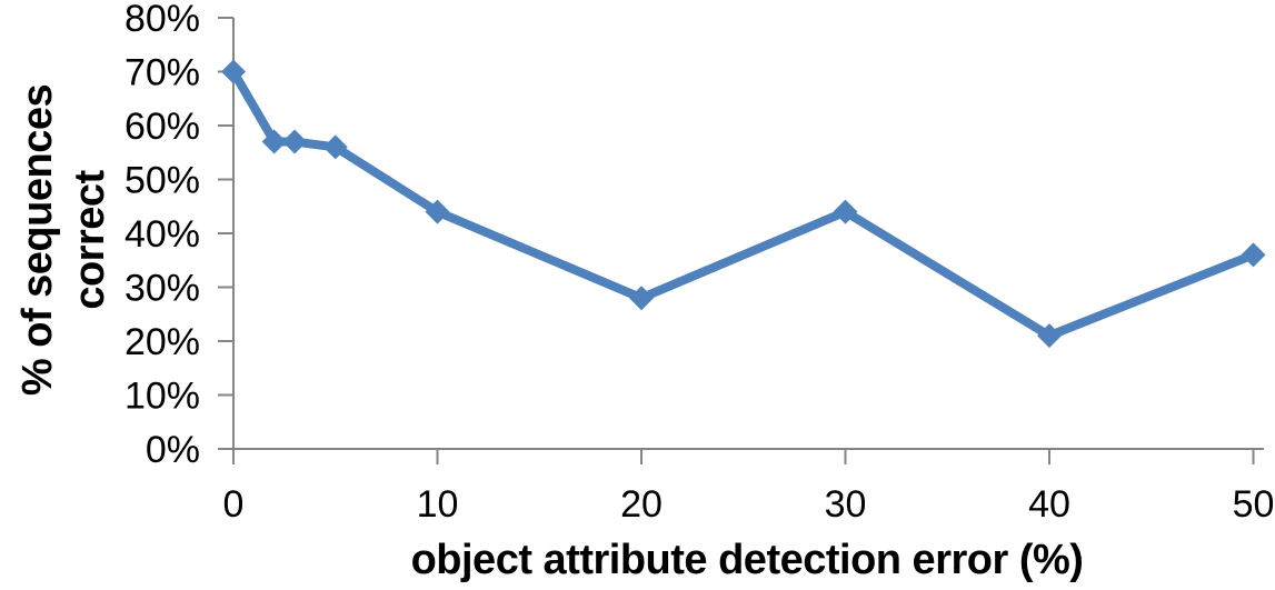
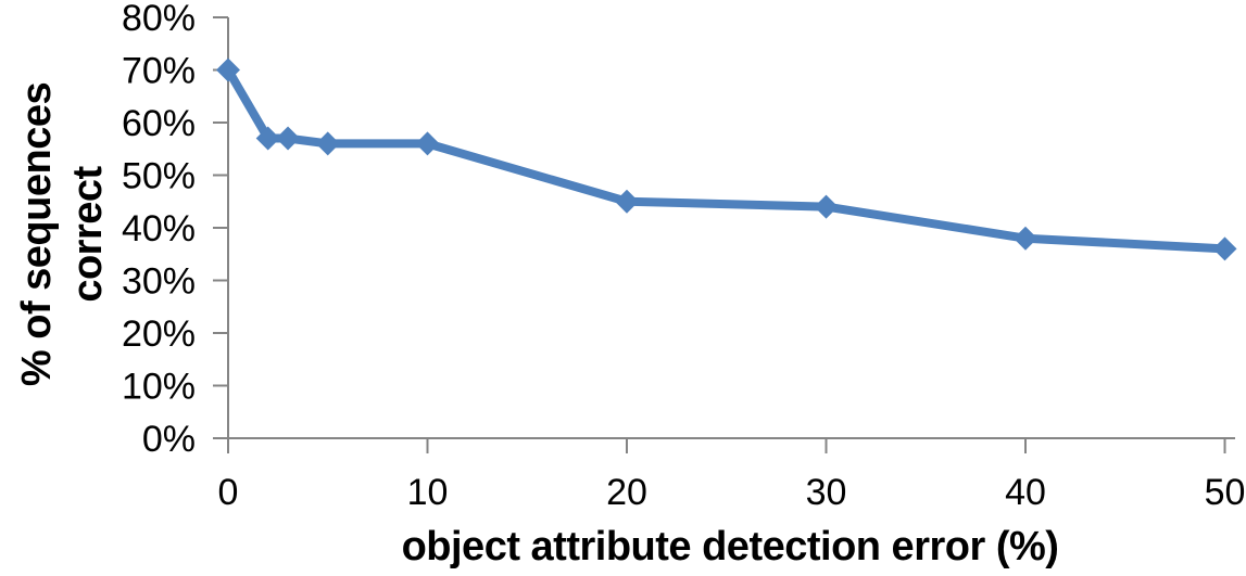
10: 44% -> 56%
20: 28% -> 45%
40: 21% -> 38%
